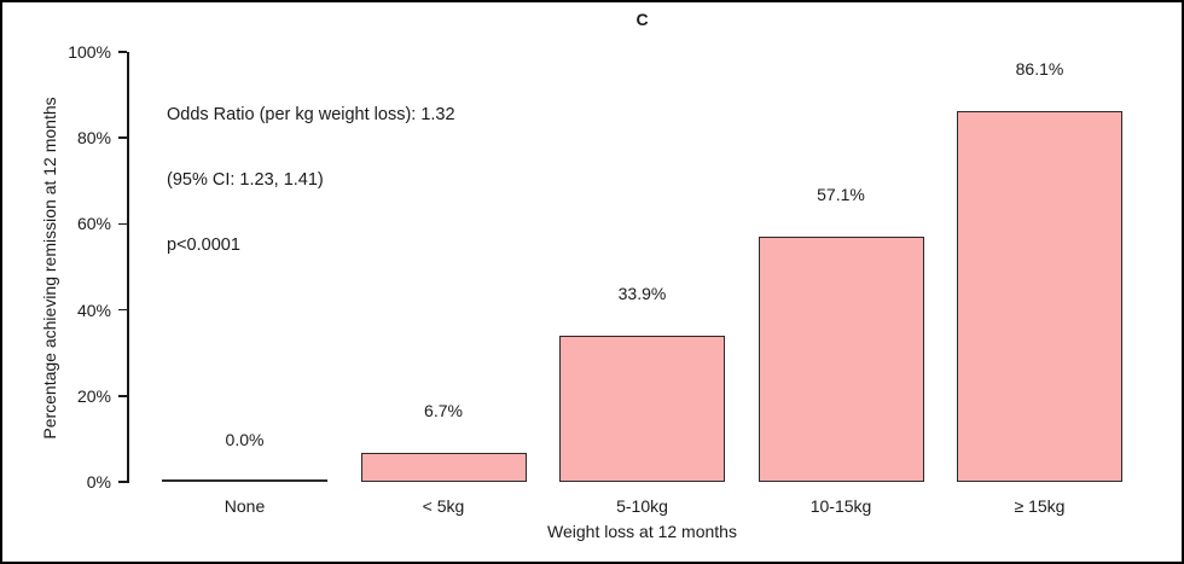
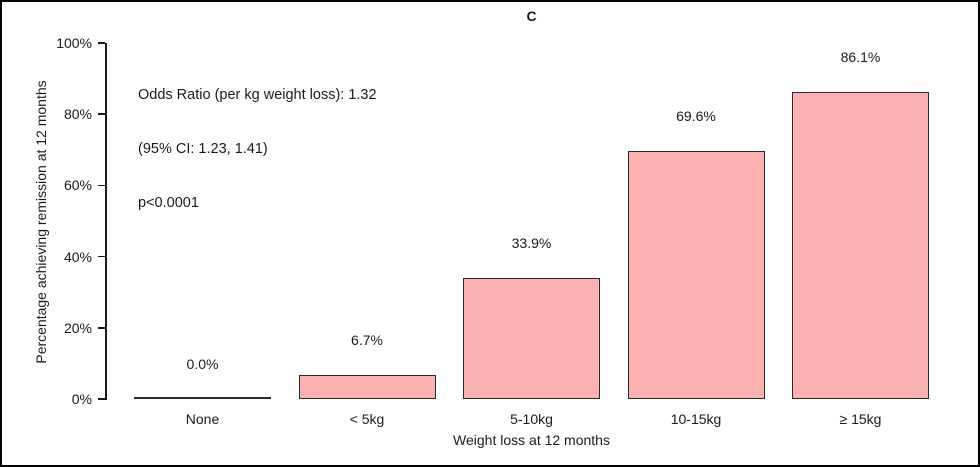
10-15kg: 57.1% -> 69.6%
